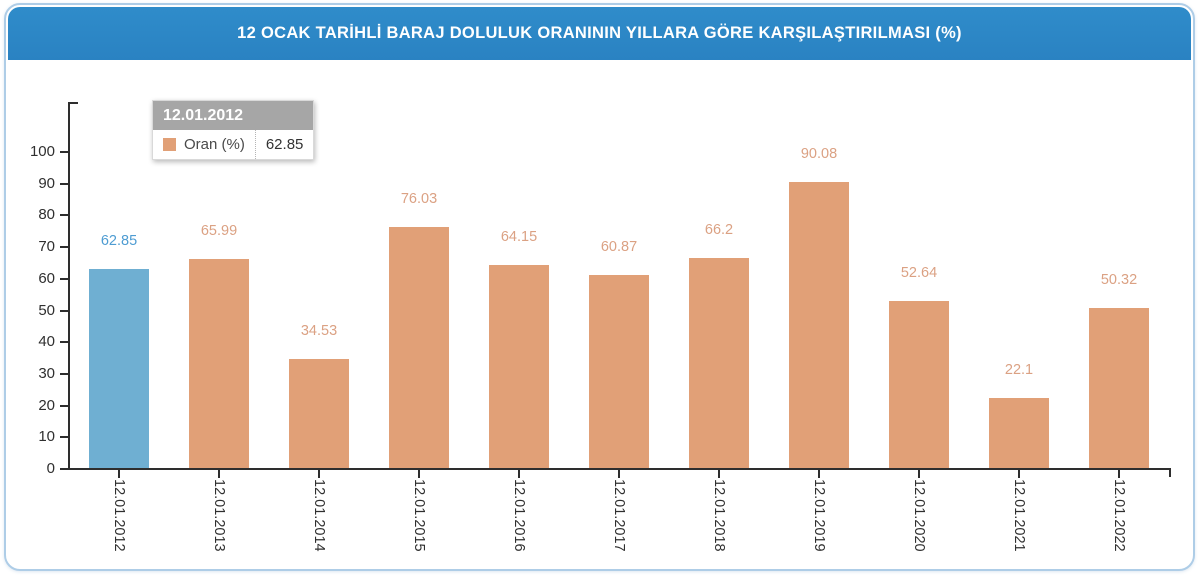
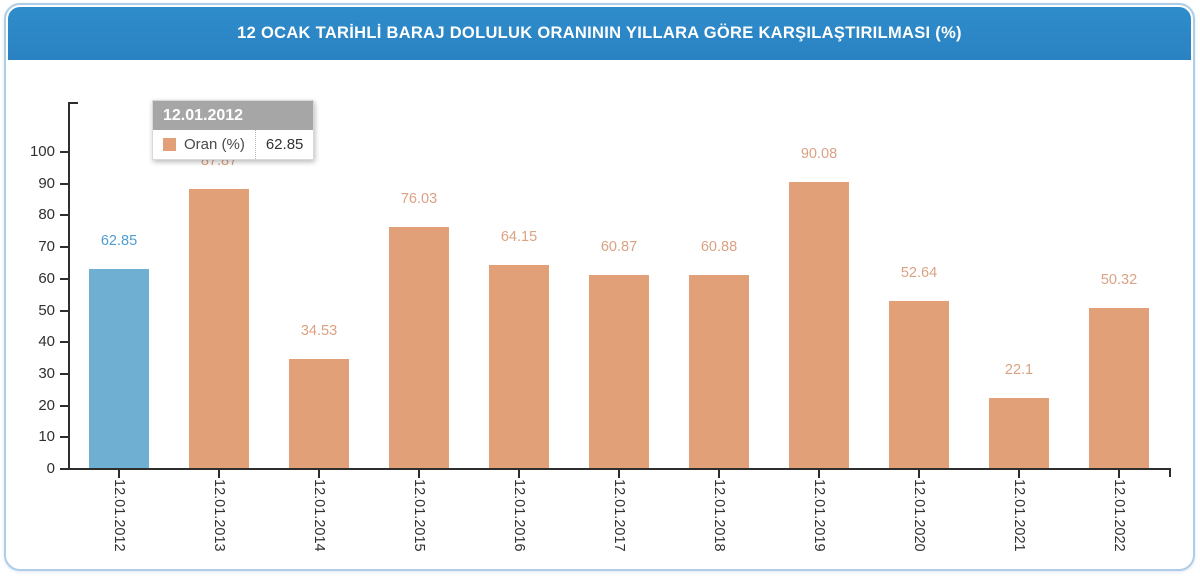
12.01.2013: 65.99 -> 87.87
12.01.2018: 66.2 -> 60.88
